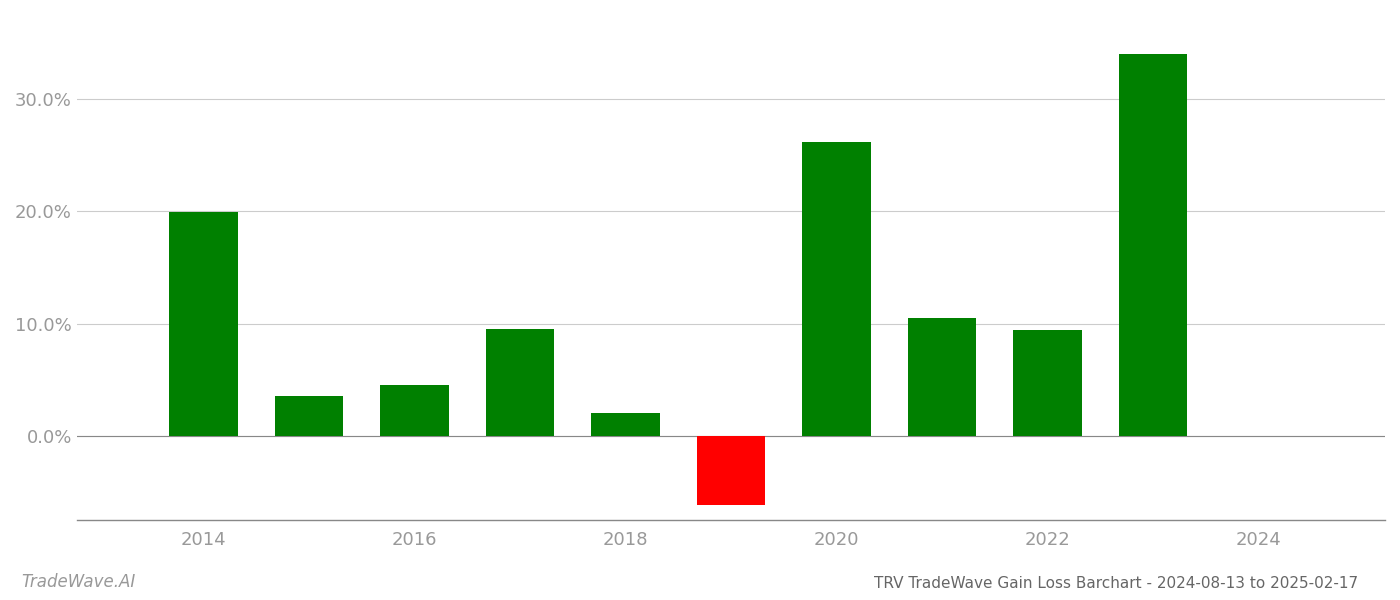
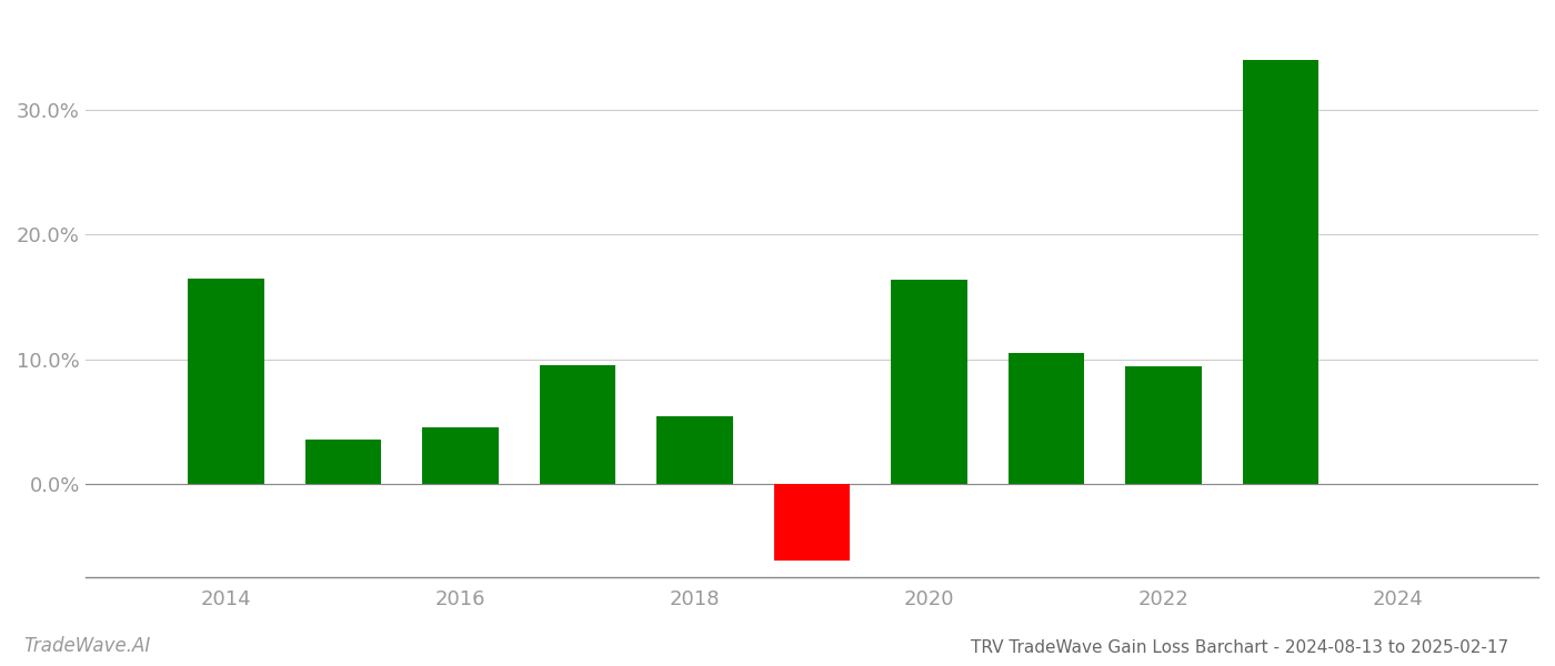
2014: 19.9% -> 16.5%
2018: 2.0% -> 5.4%
2020: 26.2% -> 16.4%
